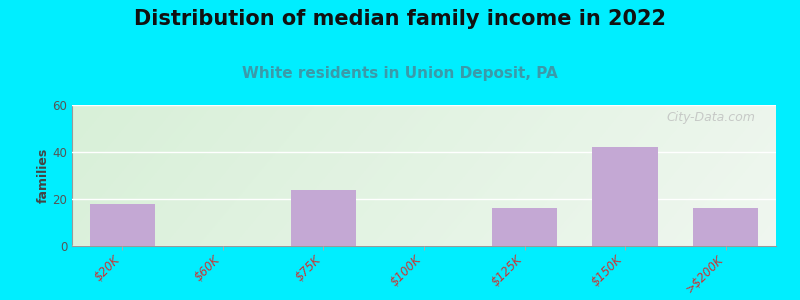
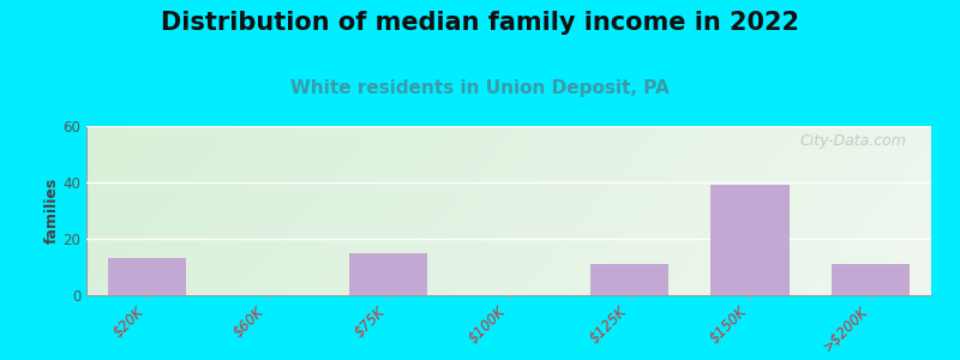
$20K: 18 -> 13
$75K: 24 -> 15
$125K: 16 -> 11
$150K: 42 -> 39
>$200K: 16 -> 11
